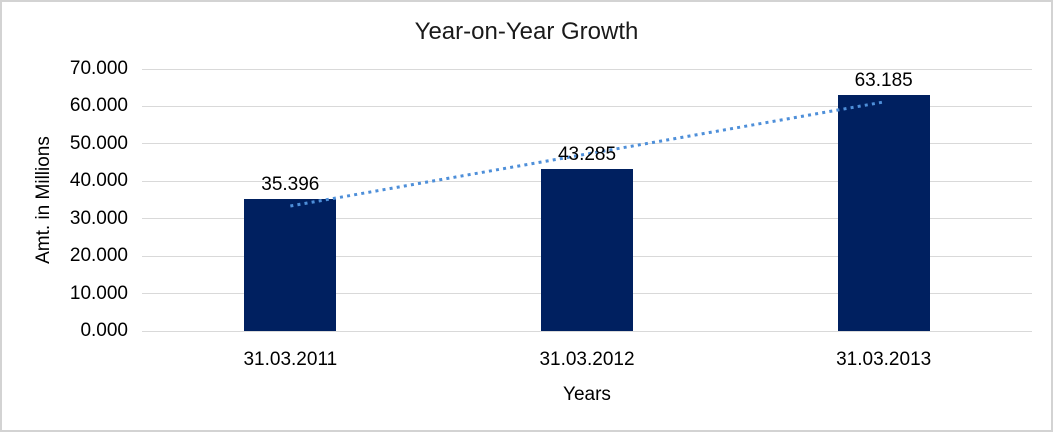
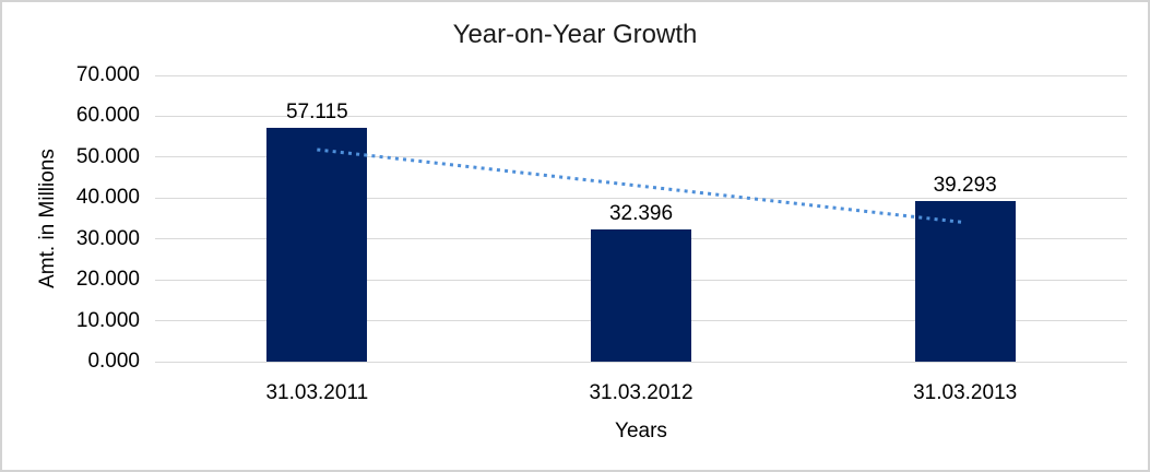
31.03.2011: 35.396 -> 57.115
31.03.2012: 43.285 -> 32.396
31.03.2013: 63.185 -> 39.293
